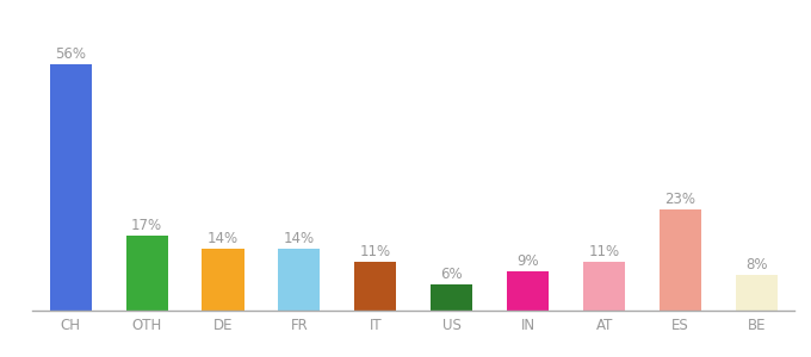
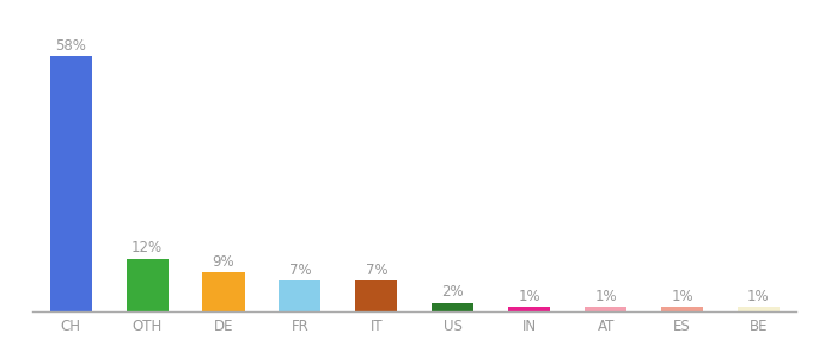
CH: 56% -> 58%
OTH: 17% -> 12%
DE: 14% -> 9%
FR: 14% -> 7%
IT: 11% -> 7%
US: 6% -> 2%
IN: 9% -> 1%
AT: 11% -> 1%
ES: 23% -> 1%
BE: 8% -> 1%
